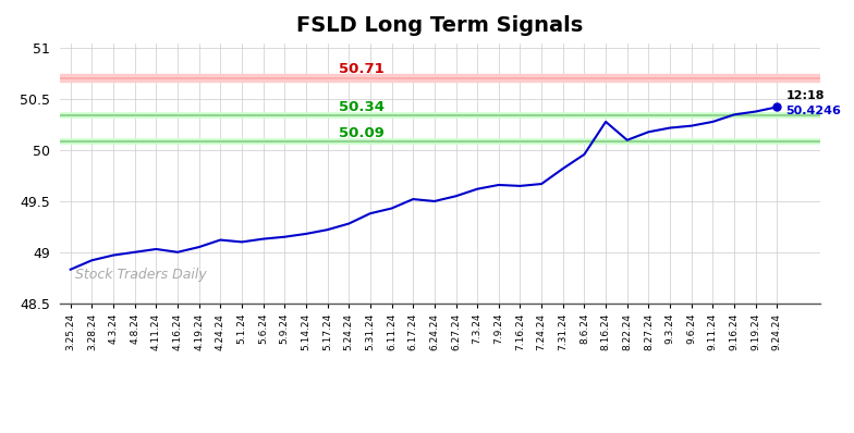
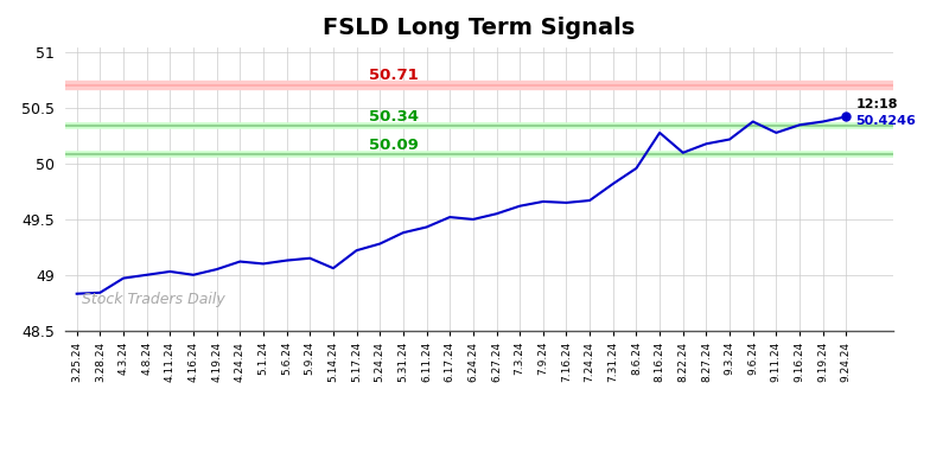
3.28.24: 48.92 -> 48.84
5.14.24: 49.18 -> 49.06
9.6.24: 50.24 -> 50.38
